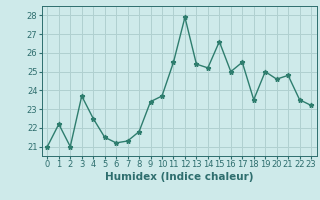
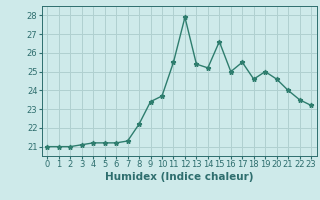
1: 22.2 -> 21.0
3: 23.7 -> 21.1
4: 22.5 -> 21.2
5: 21.5 -> 21.2
8: 21.8 -> 22.2
18: 23.5 -> 24.6
21: 24.8 -> 24.0
